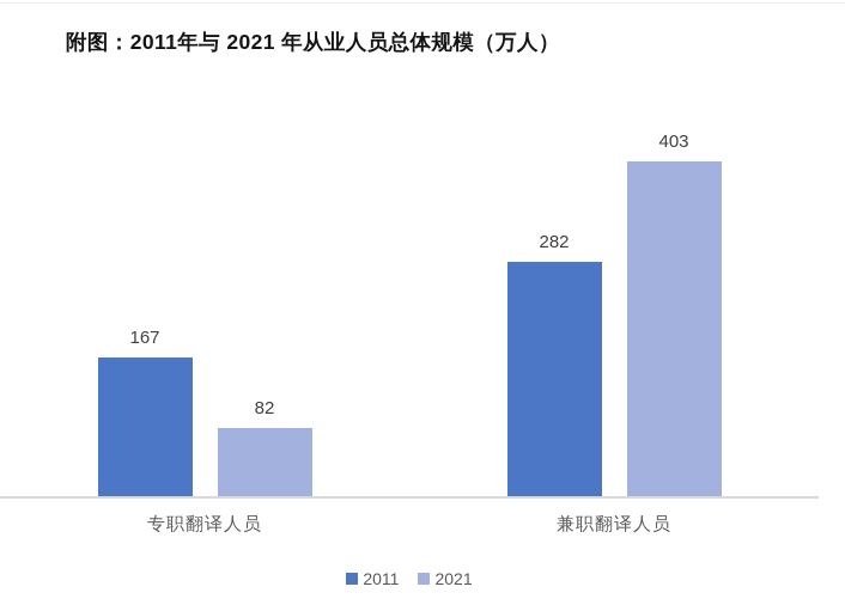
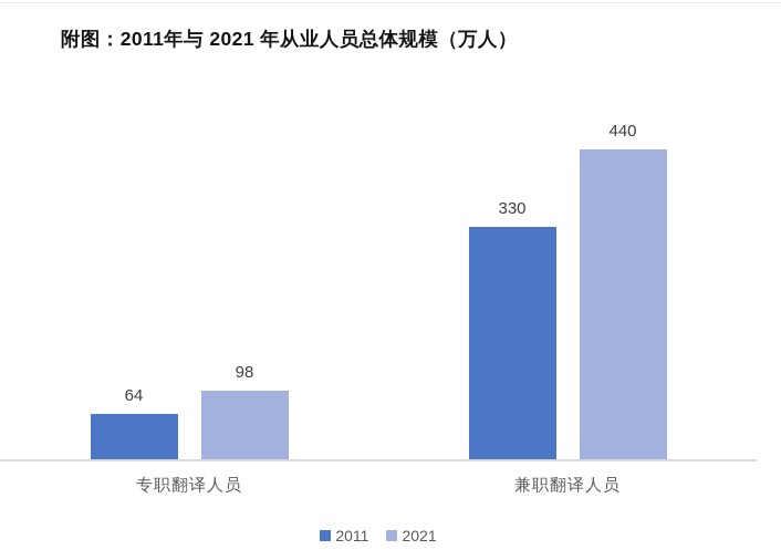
2011/专职翻译人员: 167 -> 64
2021/专职翻译人员: 82 -> 98
2011/兼职翻译人员: 282 -> 330
2021/兼职翻译人员: 403 -> 440
